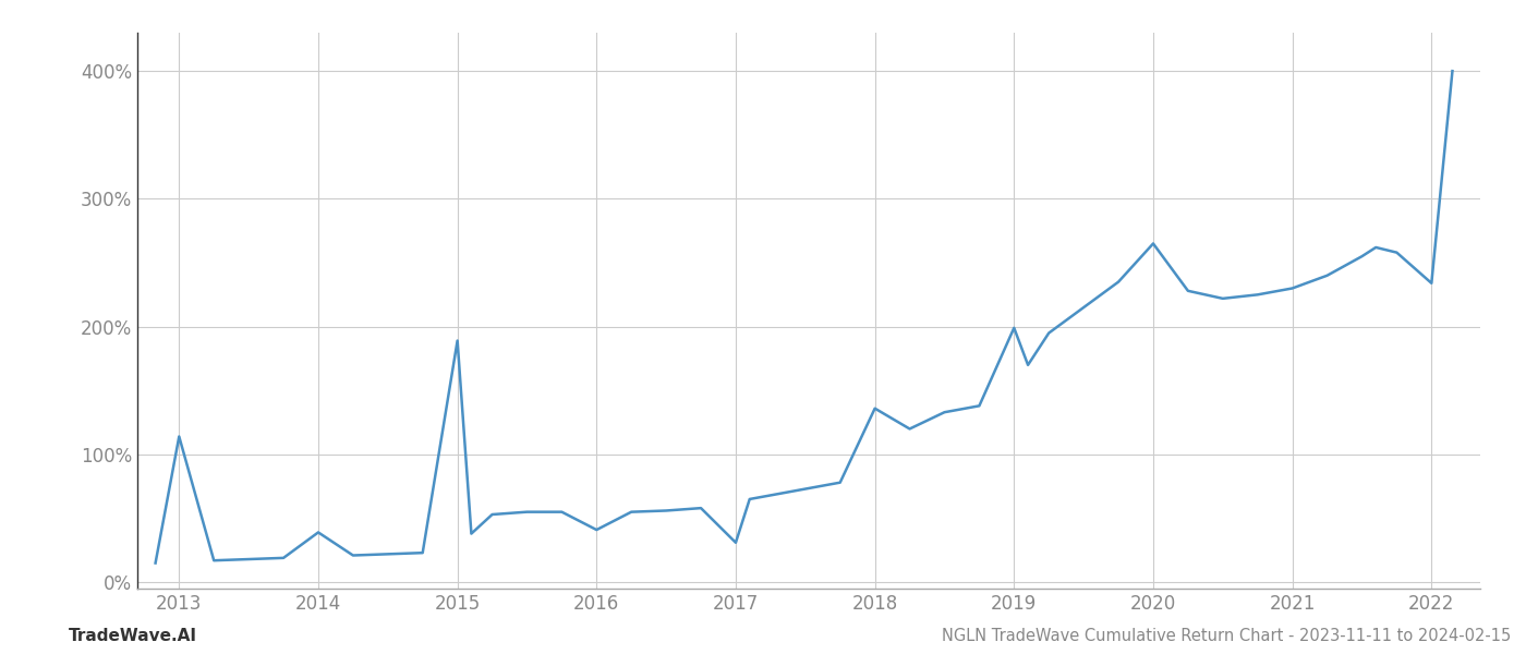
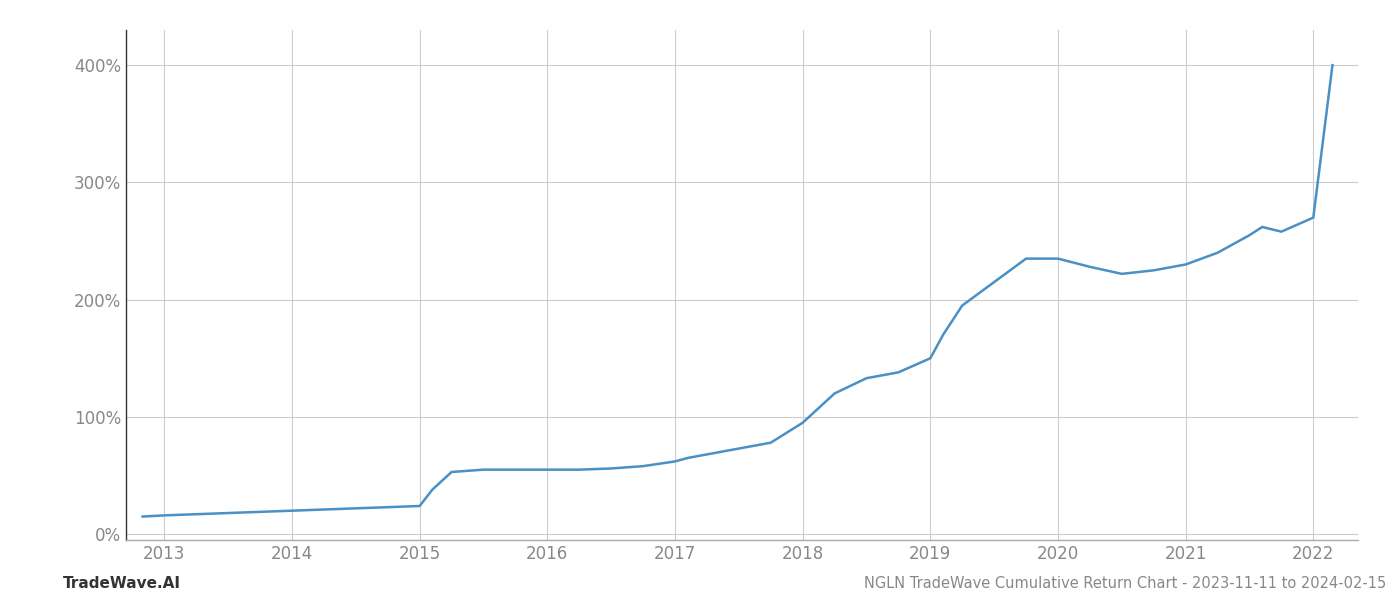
2013: 114% -> 16%
2014: 39% -> 20%
2015: 189% -> 24%
2016: 41% -> 55%
2017: 31% -> 62%
2018: 136% -> 95%
2019: 199% -> 150%
2020: 265% -> 235%
2022: 234% -> 270%
